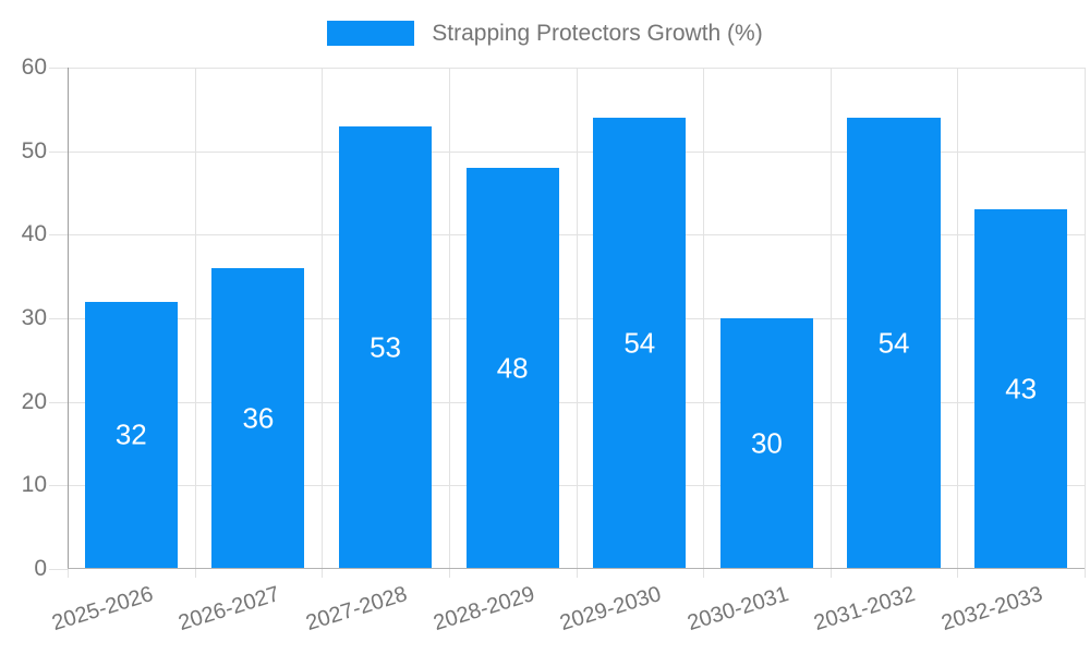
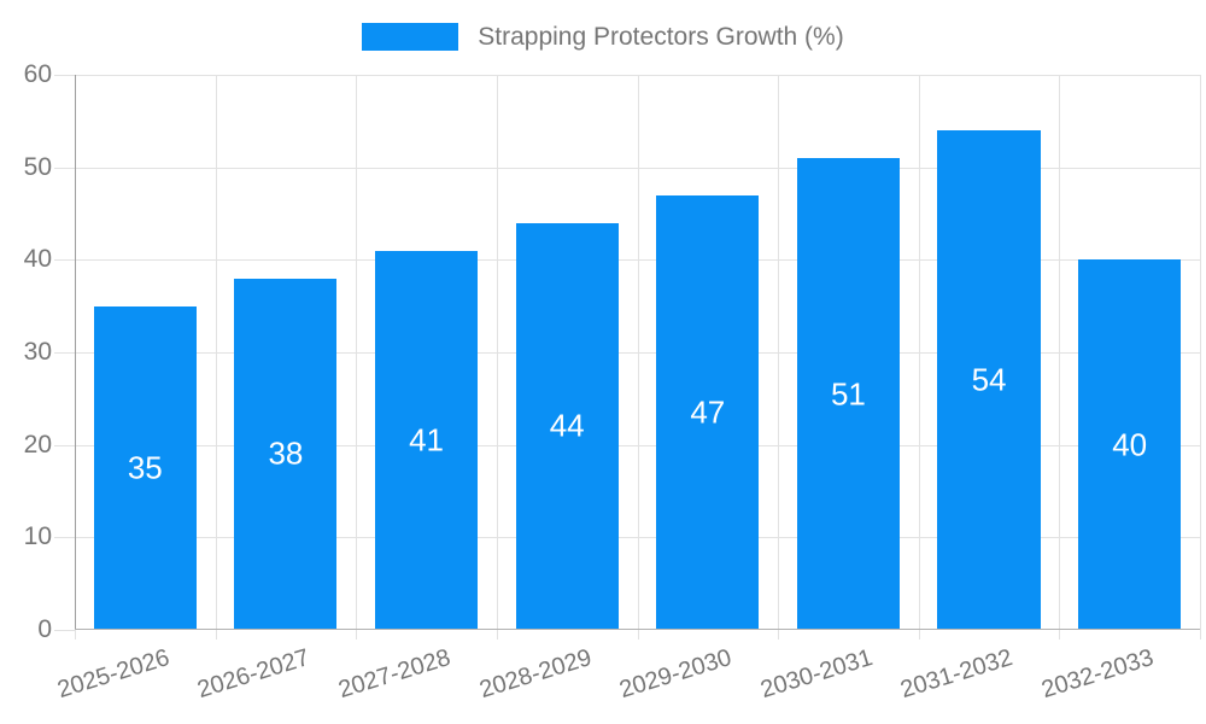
2025-2026: 32 -> 35
2026-2027: 36 -> 38
2027-2028: 53 -> 41
2028-2029: 48 -> 44
2029-2030: 54 -> 47
2030-2031: 30 -> 51
2032-2033: 43 -> 40
